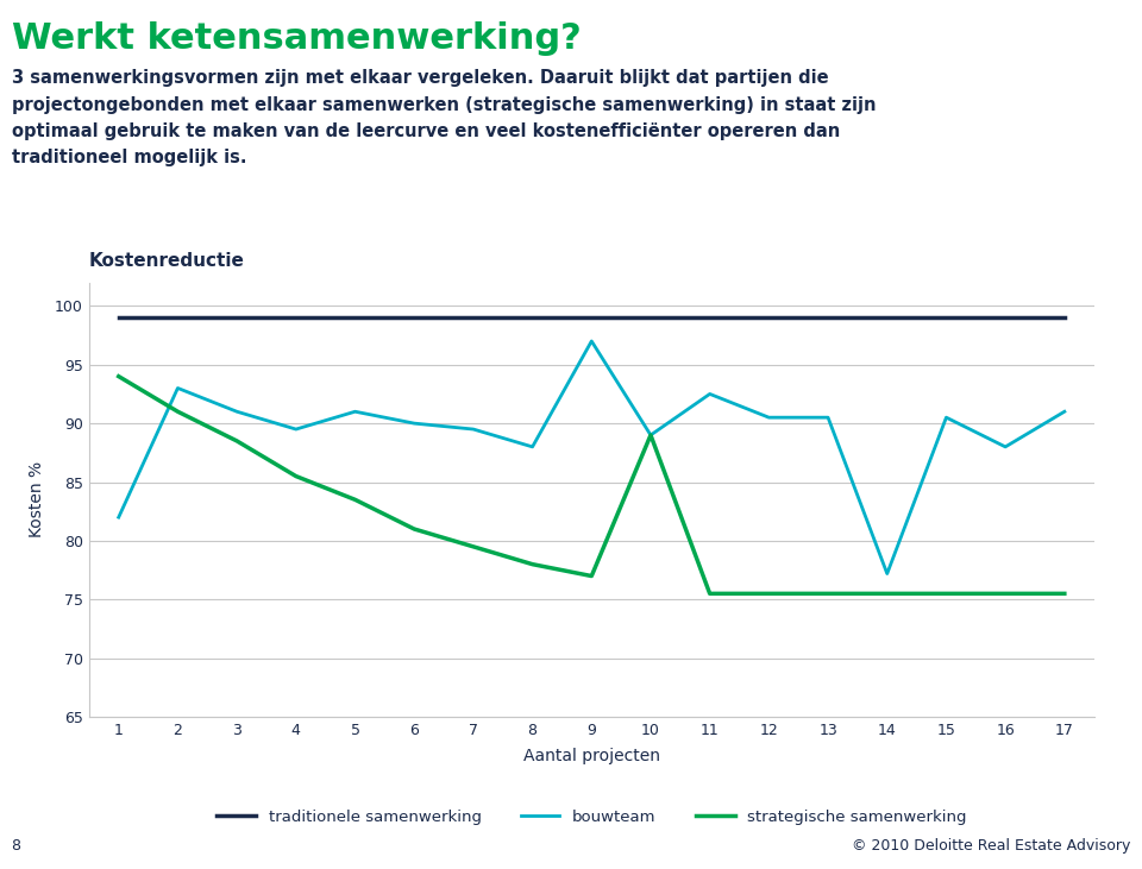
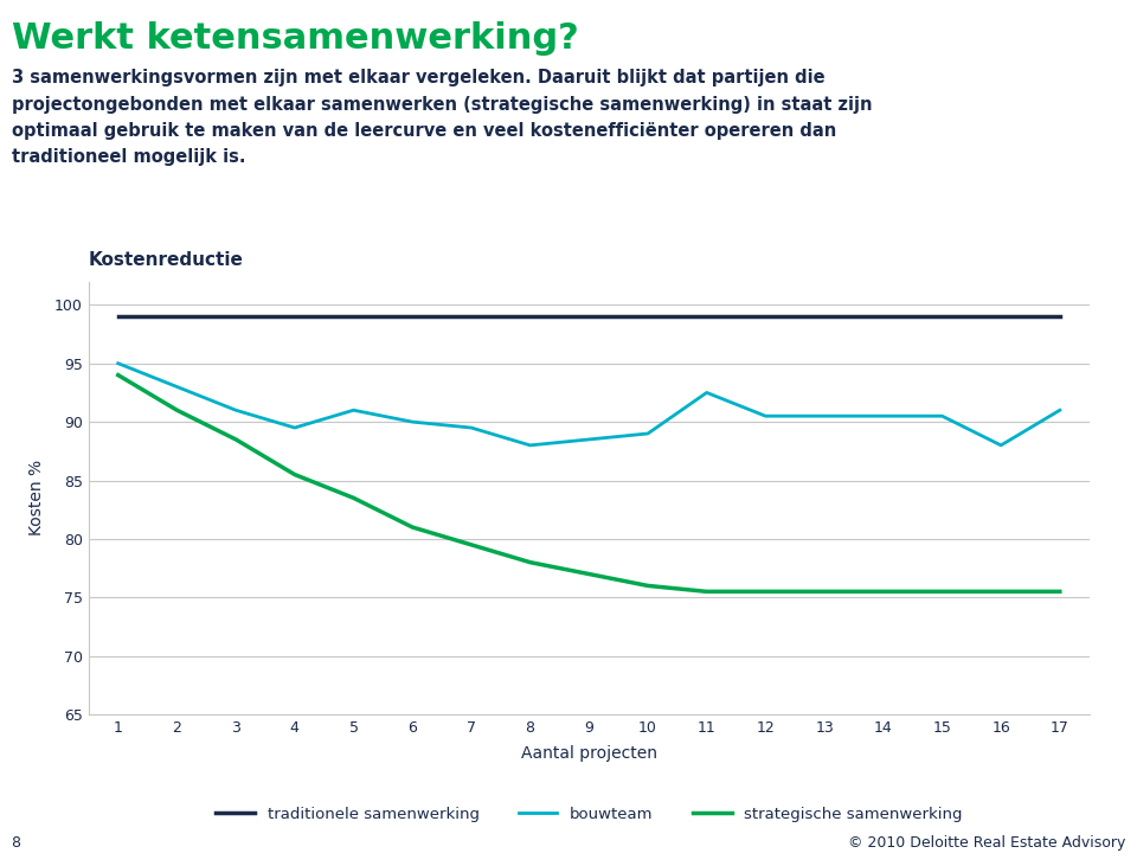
bouwteam/1: 82.0 -> 95.0
bouwteam/9: 97.0 -> 88.5
strategische samenwerking/10: 89.0 -> 76.0
bouwteam/14: 77.2 -> 90.5
